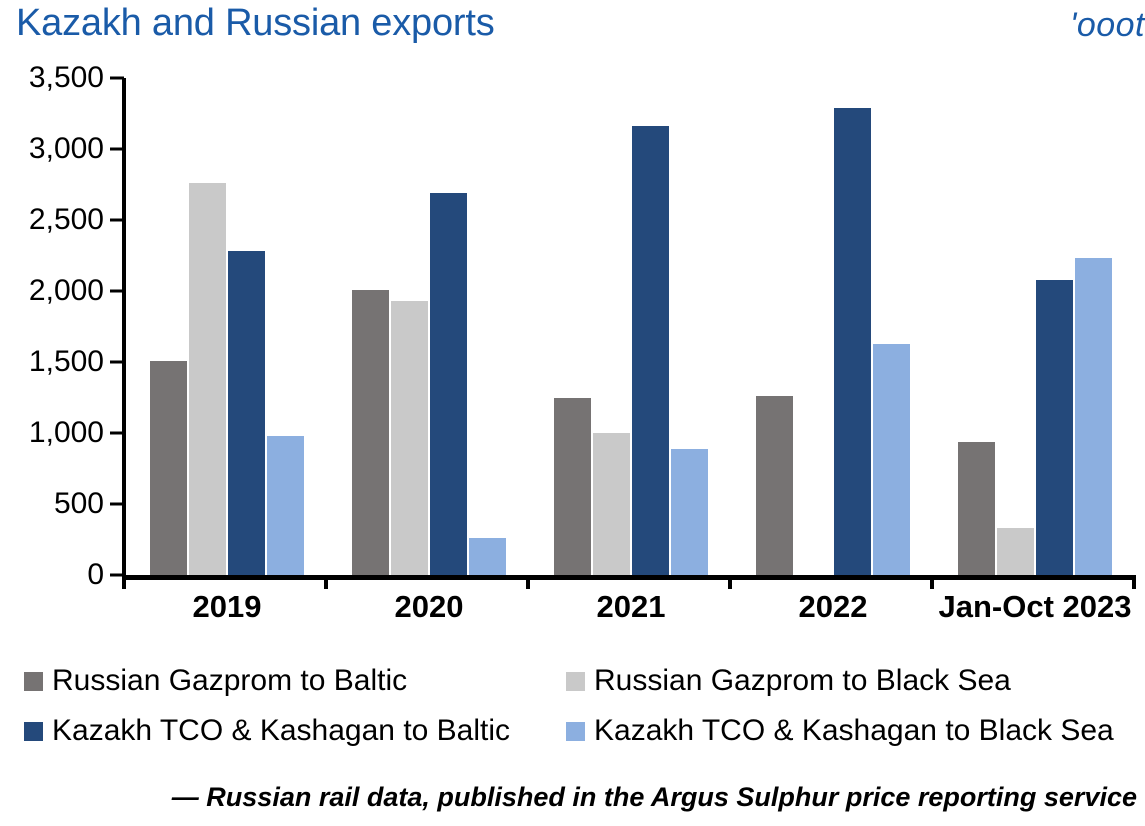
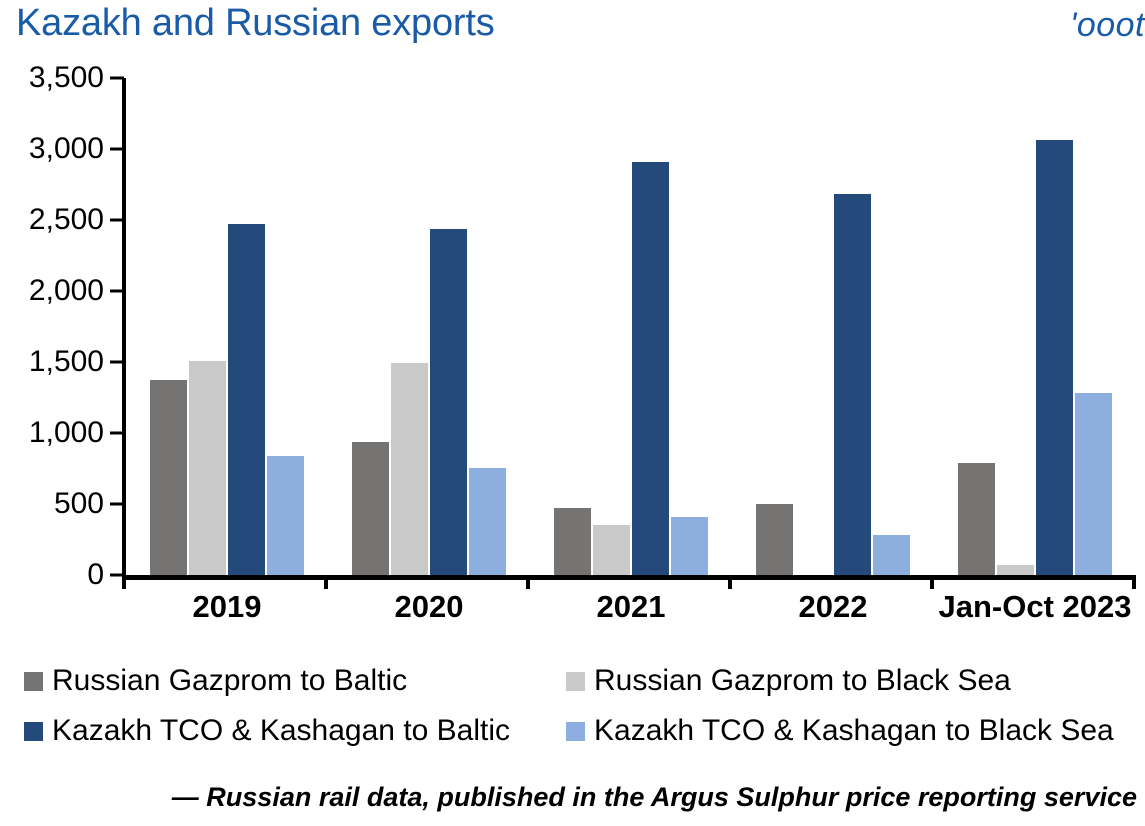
Russian Gazprom to Baltic/2019: 1510 -> 1380
Russian Gazprom to Black Sea/2019: 2760 -> 1510
Kazakh TCO & Kashagan to Baltic/2019: 2280 -> 2470
Kazakh TCO & Kashagan to Black Sea/2019: 980 -> 840
Russian Gazprom to Baltic/2020: 2010 -> 940
Russian Gazprom to Black Sea/2020: 1930 -> 1500
Kazakh TCO & Kashagan to Baltic/2020: 2690 -> 2440
Kazakh TCO & Kashagan to Black Sea/2020: 260 -> 760
Russian Gazprom to Baltic/2021: 1250 -> 470
Russian Gazprom to Black Sea/2021: 1000 -> 360
Kazakh TCO & Kashagan to Baltic/2021: 3160 -> 2910
Kazakh TCO & Kashagan to Black Sea/2021: 890 -> 410
Russian Gazprom to Baltic/2022: 1260 -> 500
Kazakh TCO & Kashagan to Baltic/2022: 3290 -> 2680
Kazakh TCO & Kashagan to Black Sea/2022: 1630 -> 280
Russian Gazprom to Baltic/Jan-Oct 2023: 940 -> 790
Russian Gazprom to Black Sea/Jan-Oct 2023: 330 -> 70
Kazakh TCO & Kashagan to Baltic/Jan-Oct 2023: 2080 -> 3060
Kazakh TCO & Kashagan to Black Sea/Jan-Oct 2023: 2230 -> 1280
